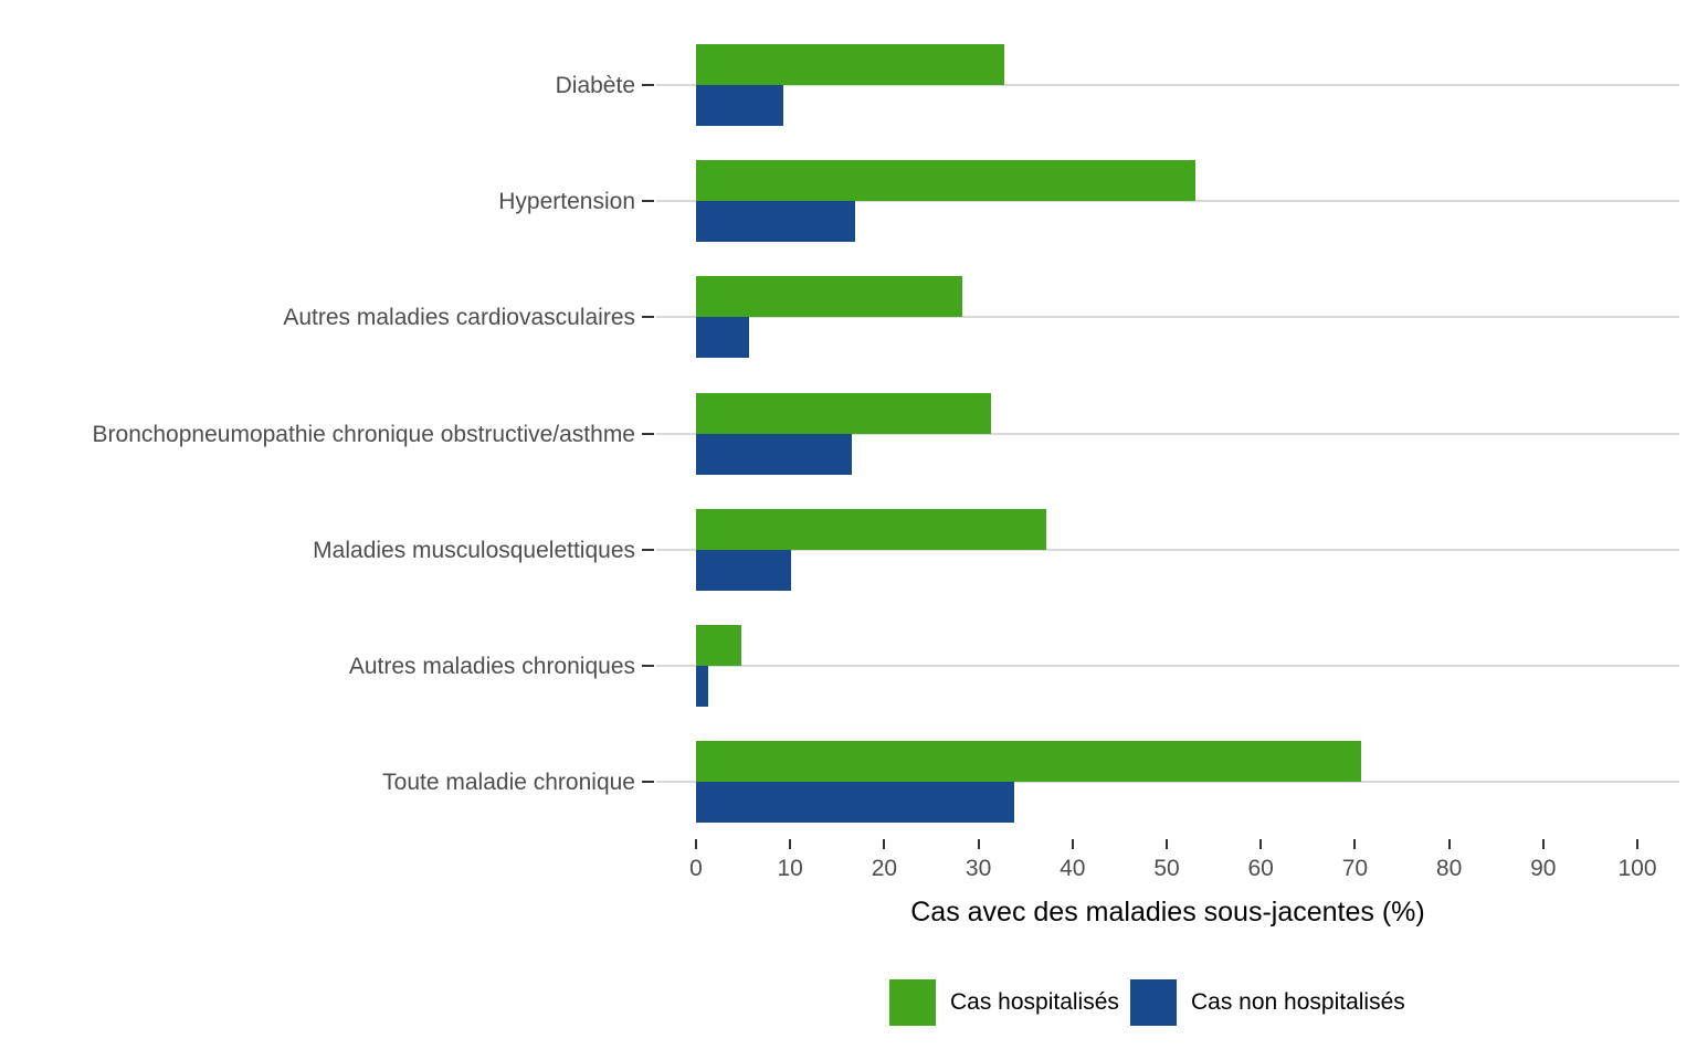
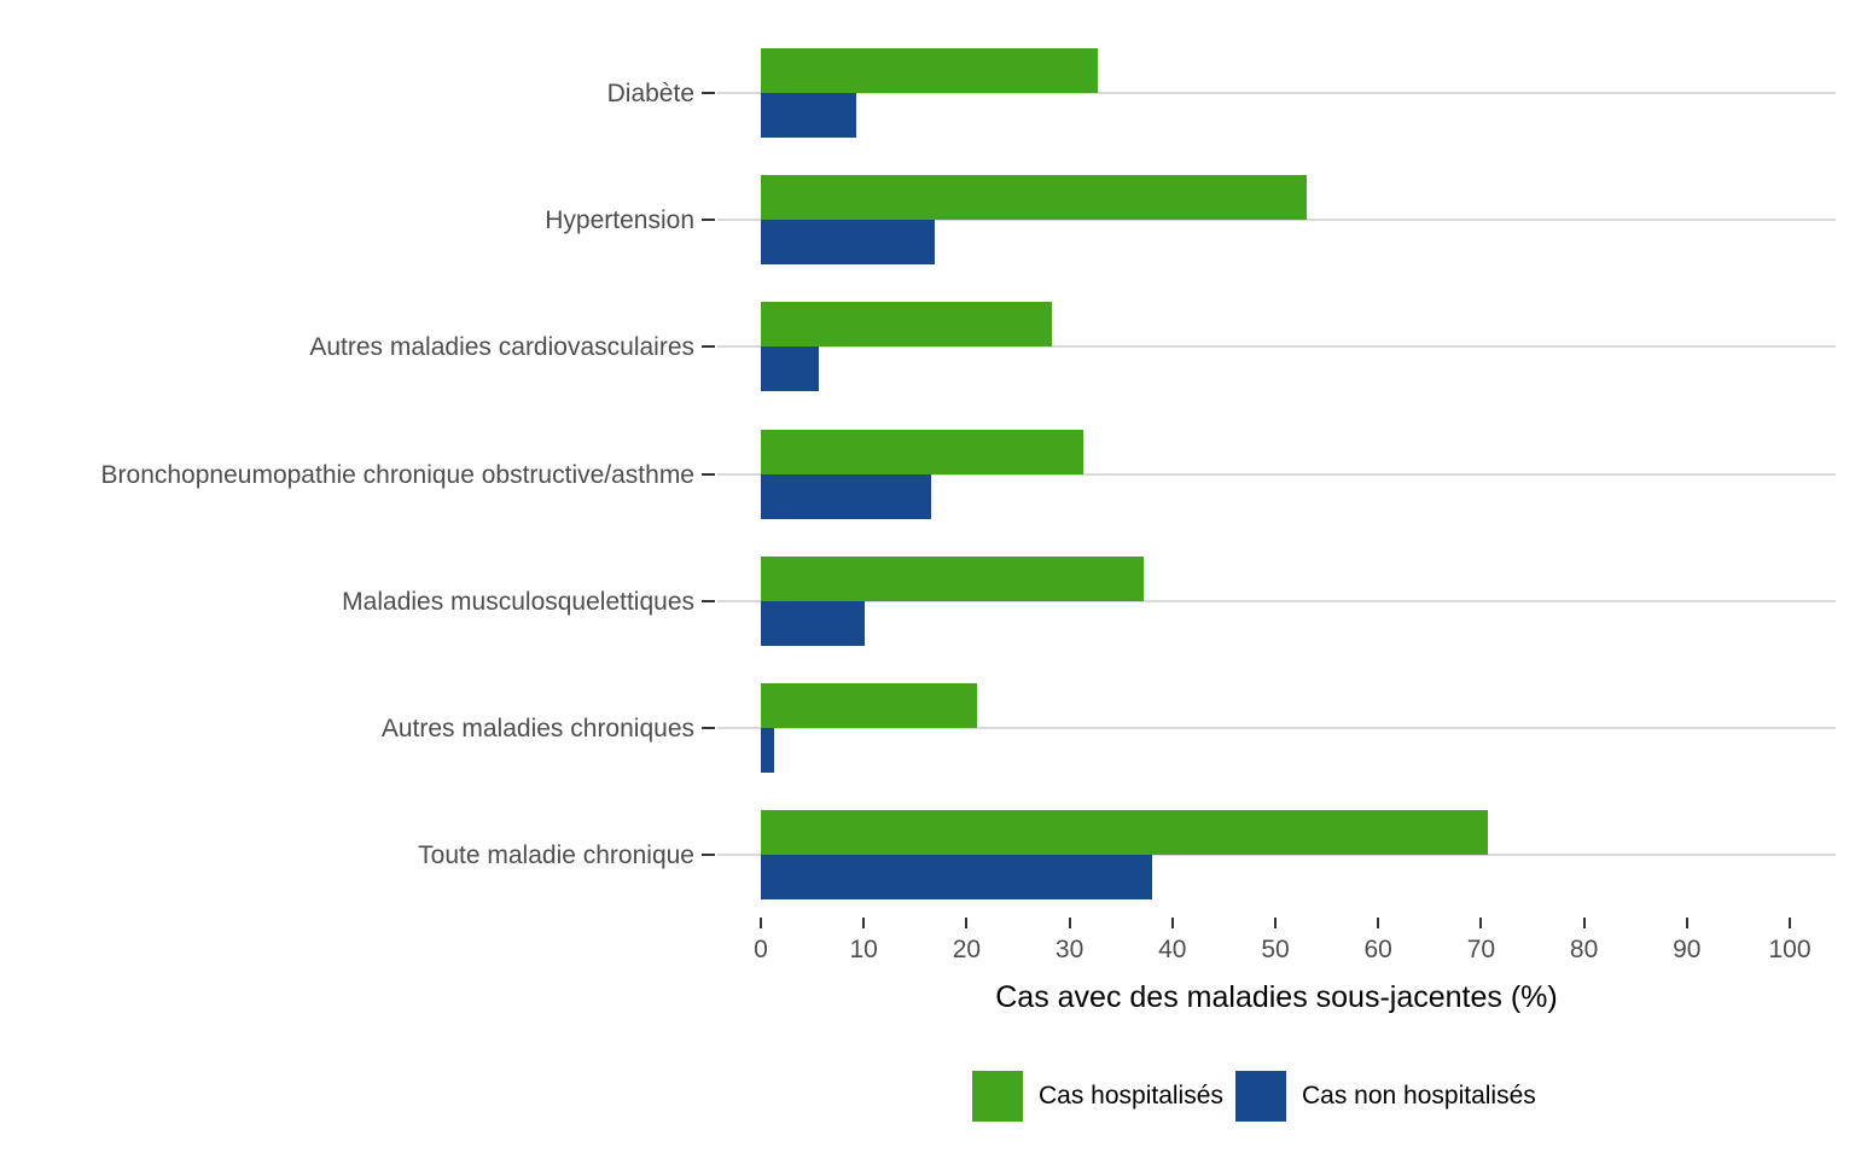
Cas hospitalisés/Autres maladies chroniques: 5 -> 21
Cas non hospitalisés/Toute maladie chronique: 34 -> 38
